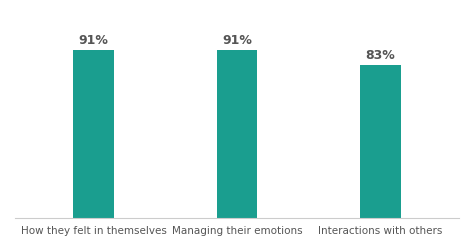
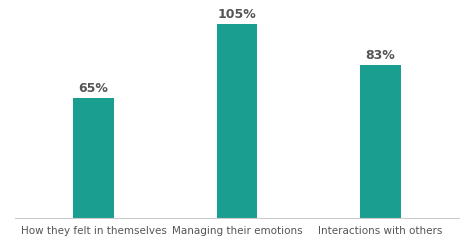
How they felt in themselves: 91% -> 65%
Managing their emotions: 91% -> 105%
